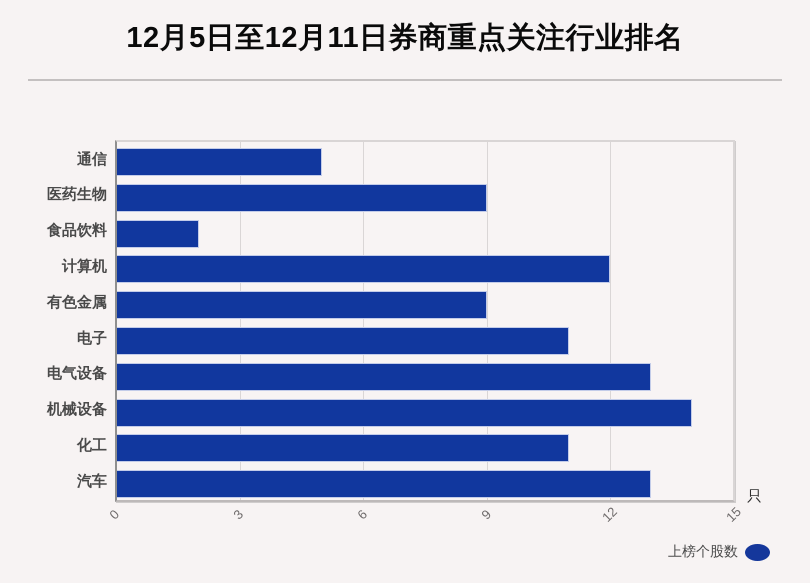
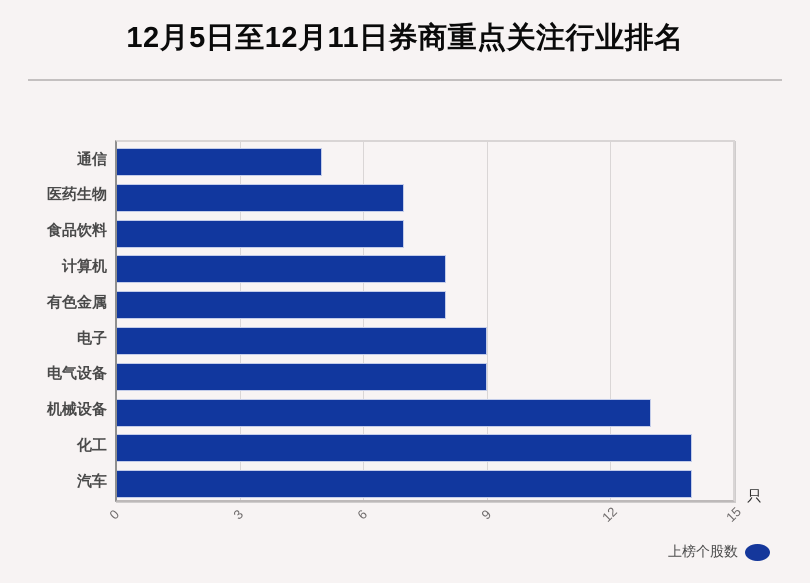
医药生物: 9 -> 7
食品饮料: 2 -> 7
计算机: 12 -> 8
有色金属: 9 -> 8
电子: 11 -> 9
电气设备: 13 -> 9
机械设备: 14 -> 13
化工: 11 -> 14
汽车: 13 -> 14
